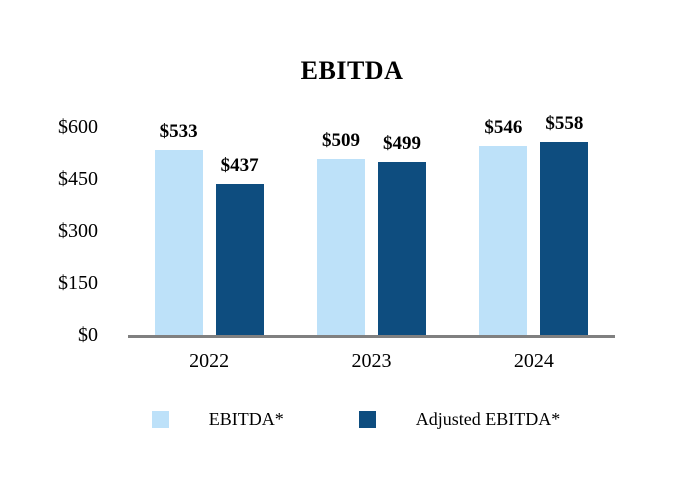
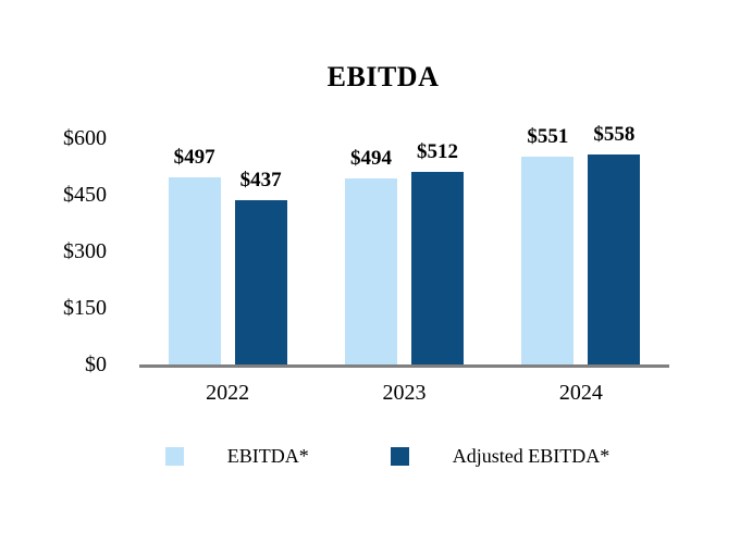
EBITDA*/2022: $533 -> $497
EBITDA*/2023: $509 -> $494
Adjusted EBITDA*/2023: $499 -> $512
EBITDA*/2024: $546 -> $551
